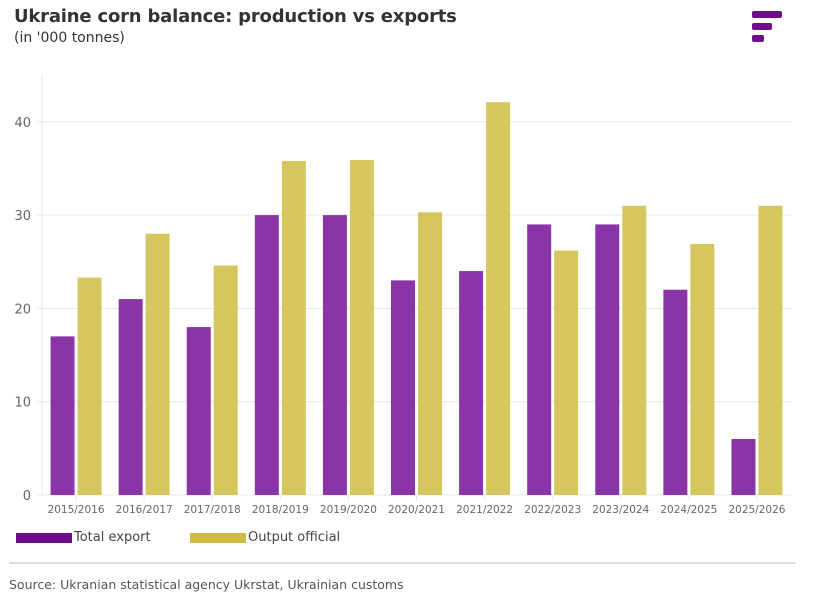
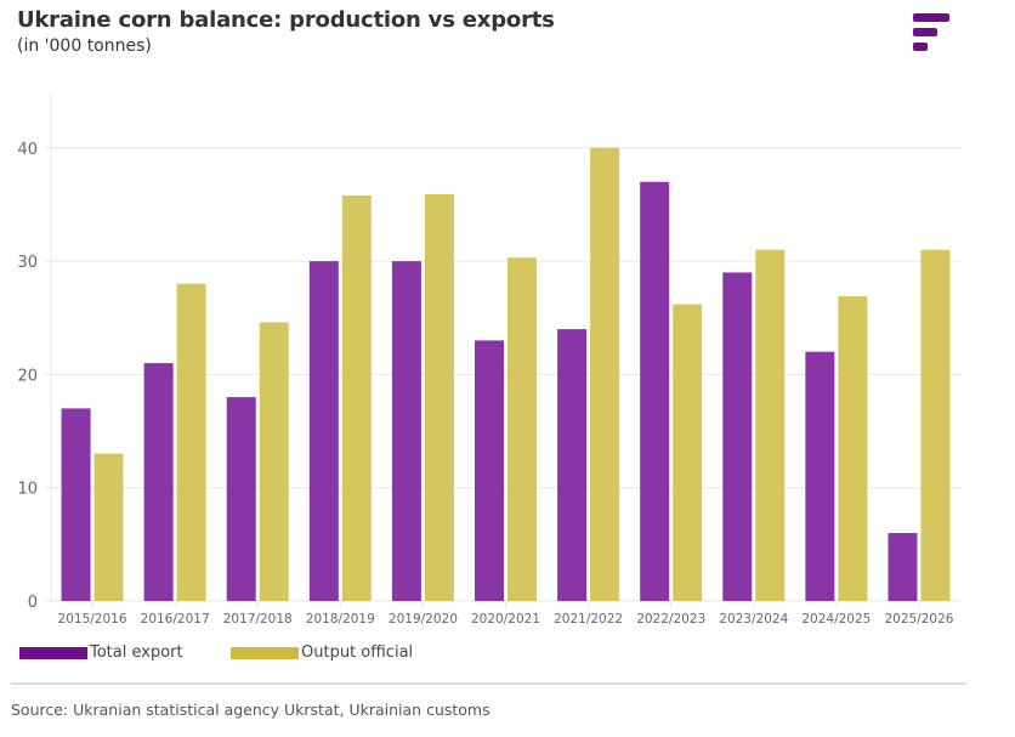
Output official/2015/2016: 23 -> 13
Output official/2021/2022: 42 -> 40
Total export/2022/2023: 29 -> 37
